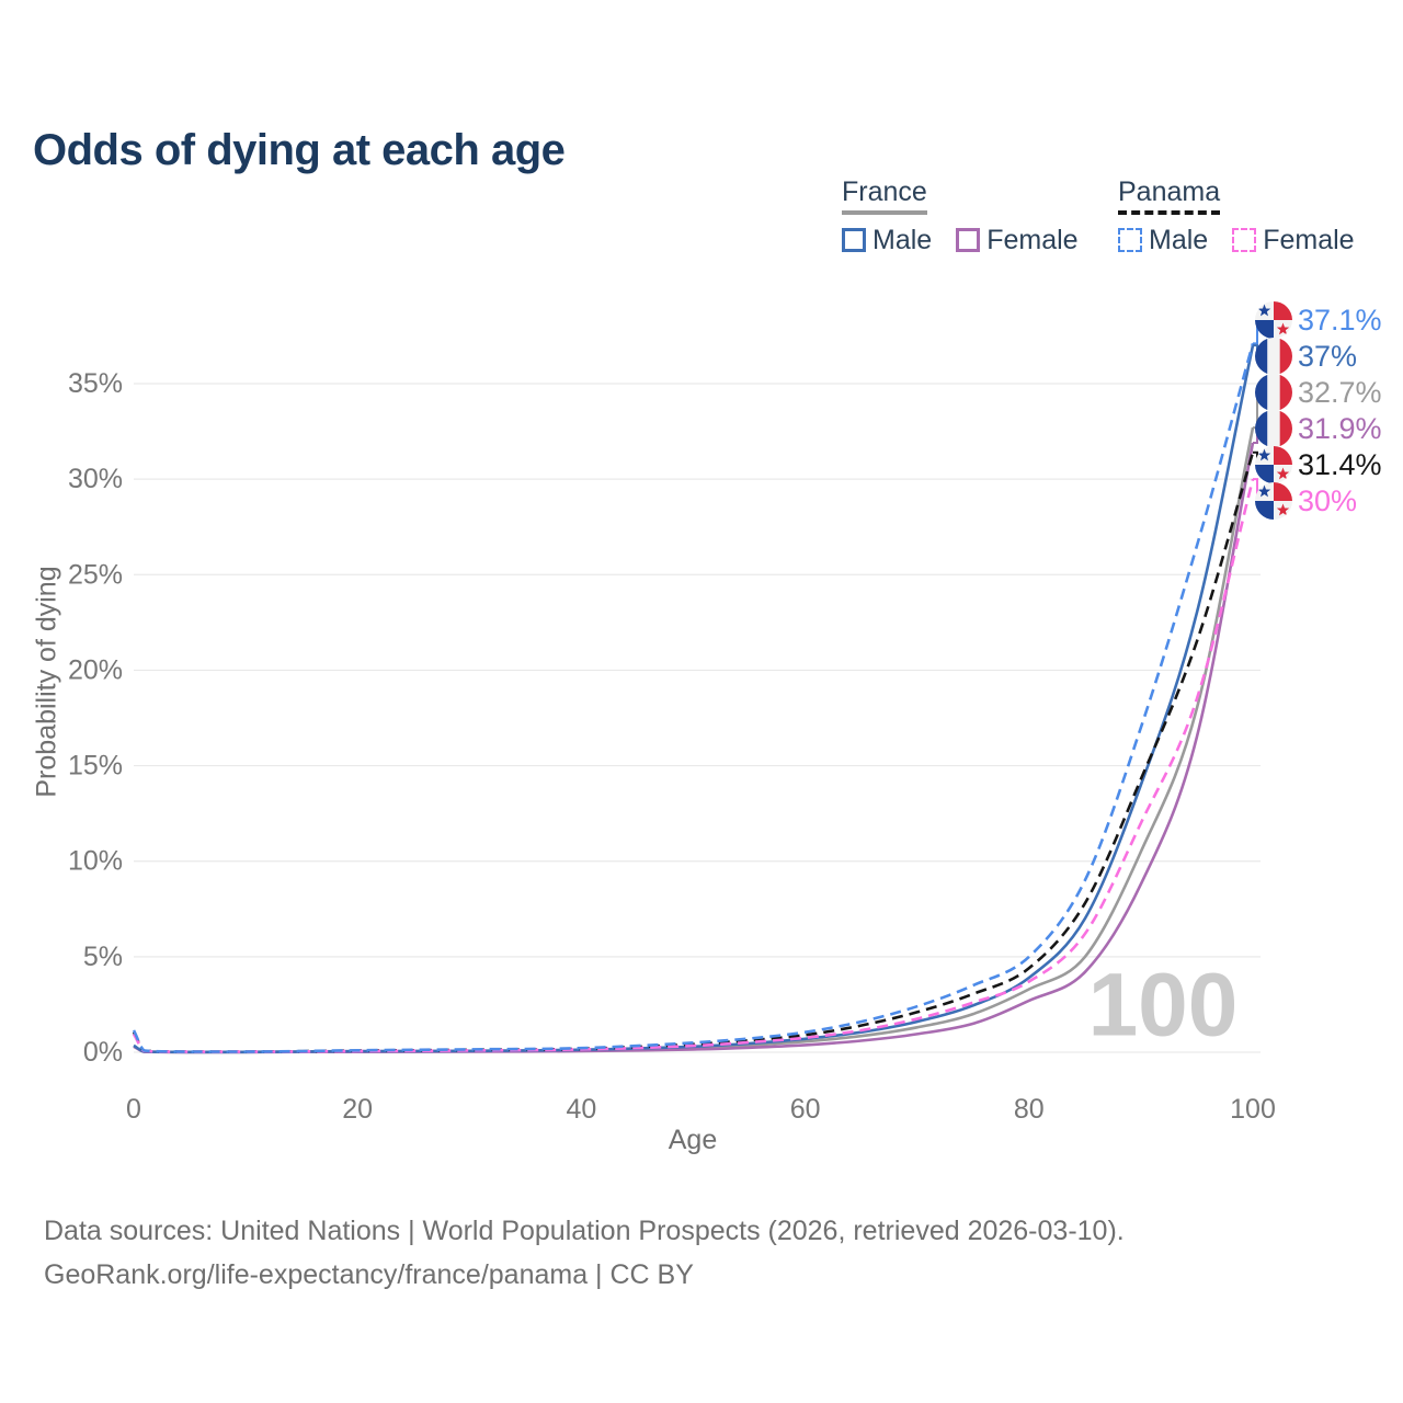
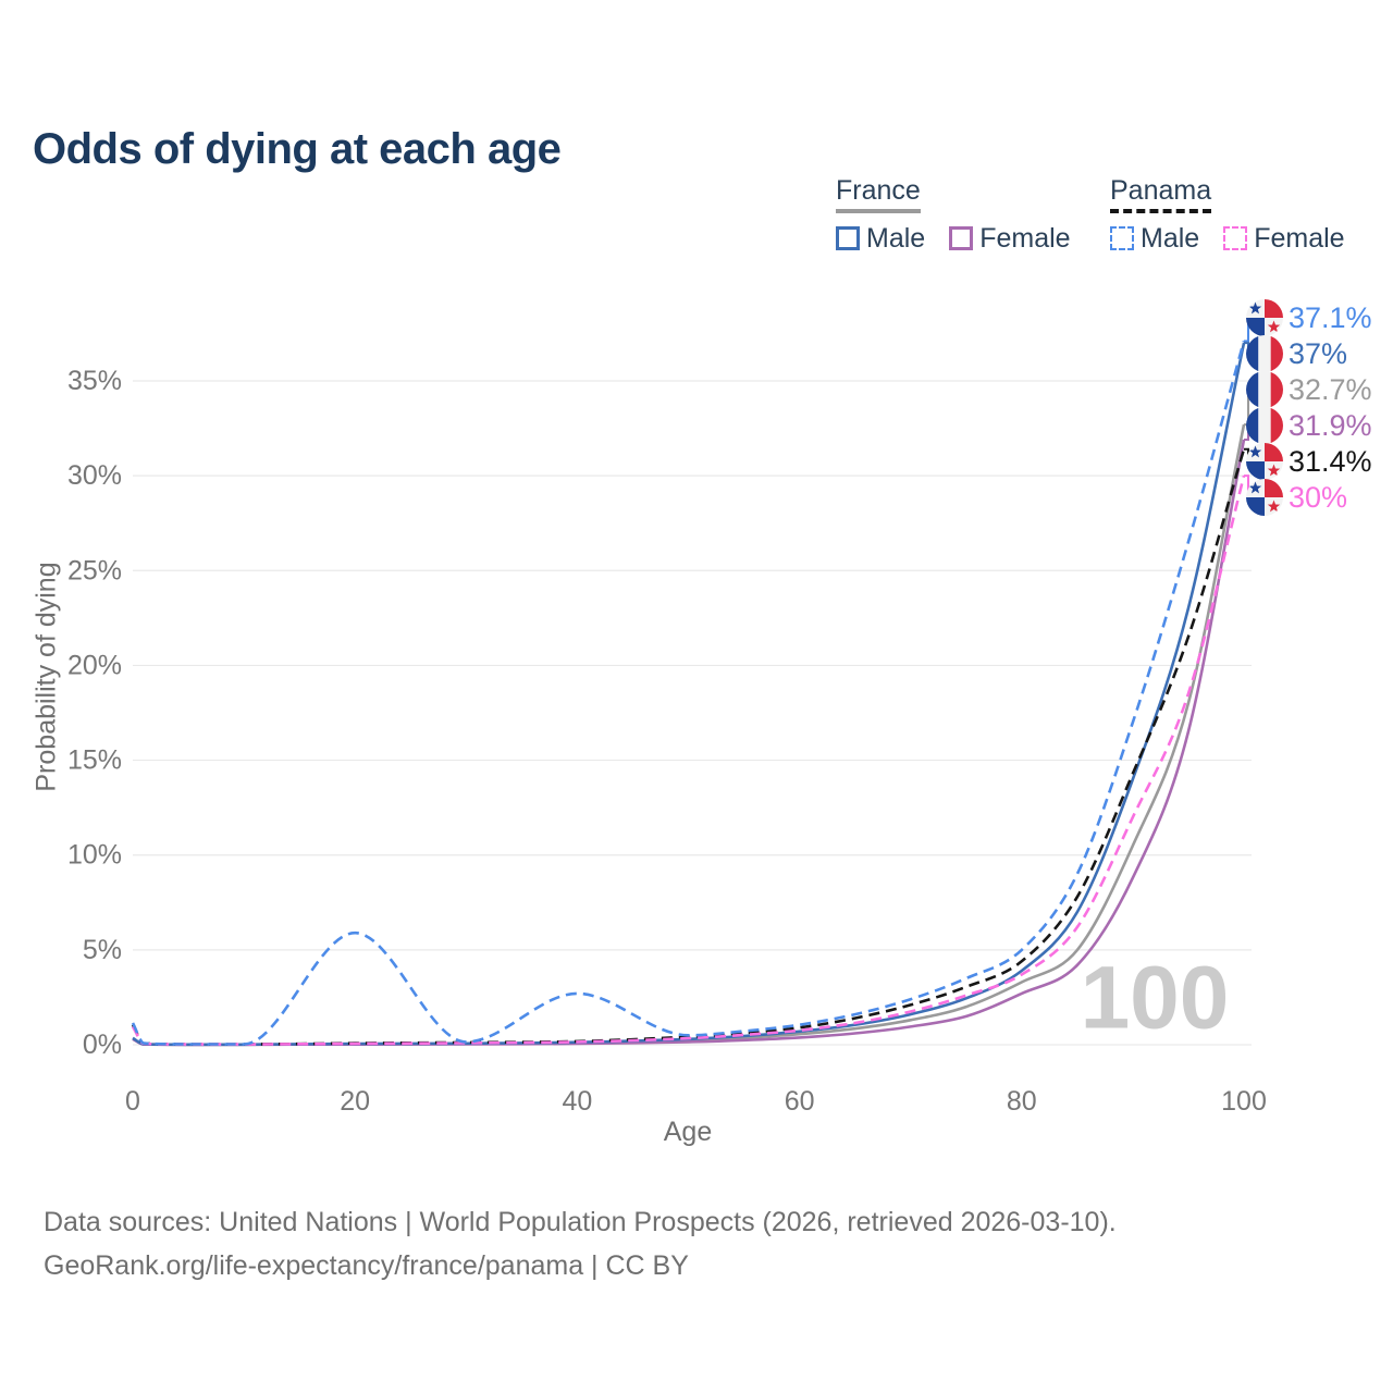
Panama Male/20: 0.1% -> 5.9%
Panama Male/40: 0.2% -> 2.7%
